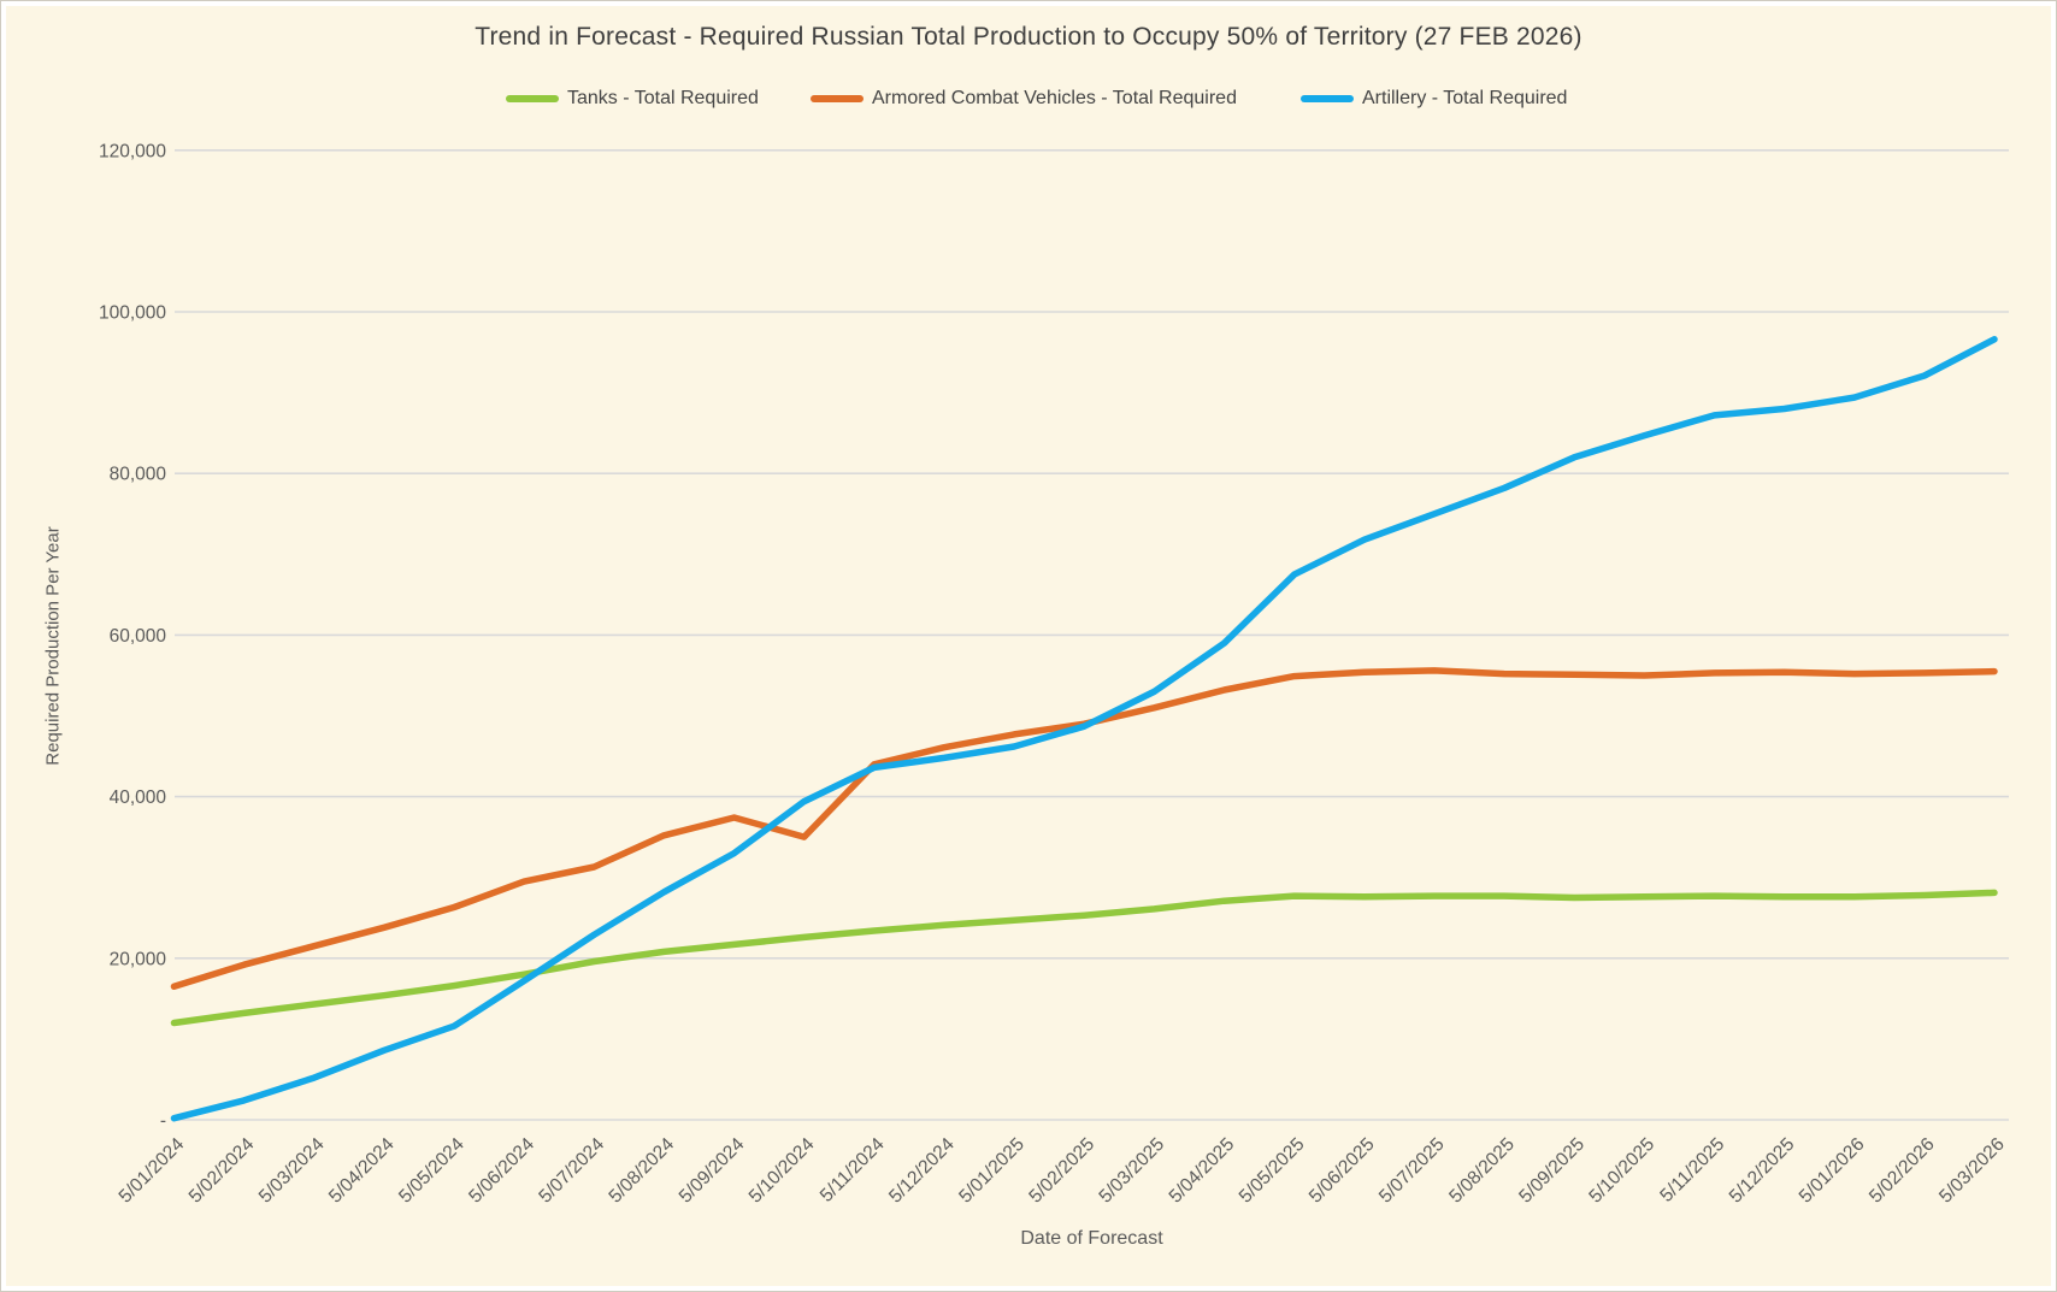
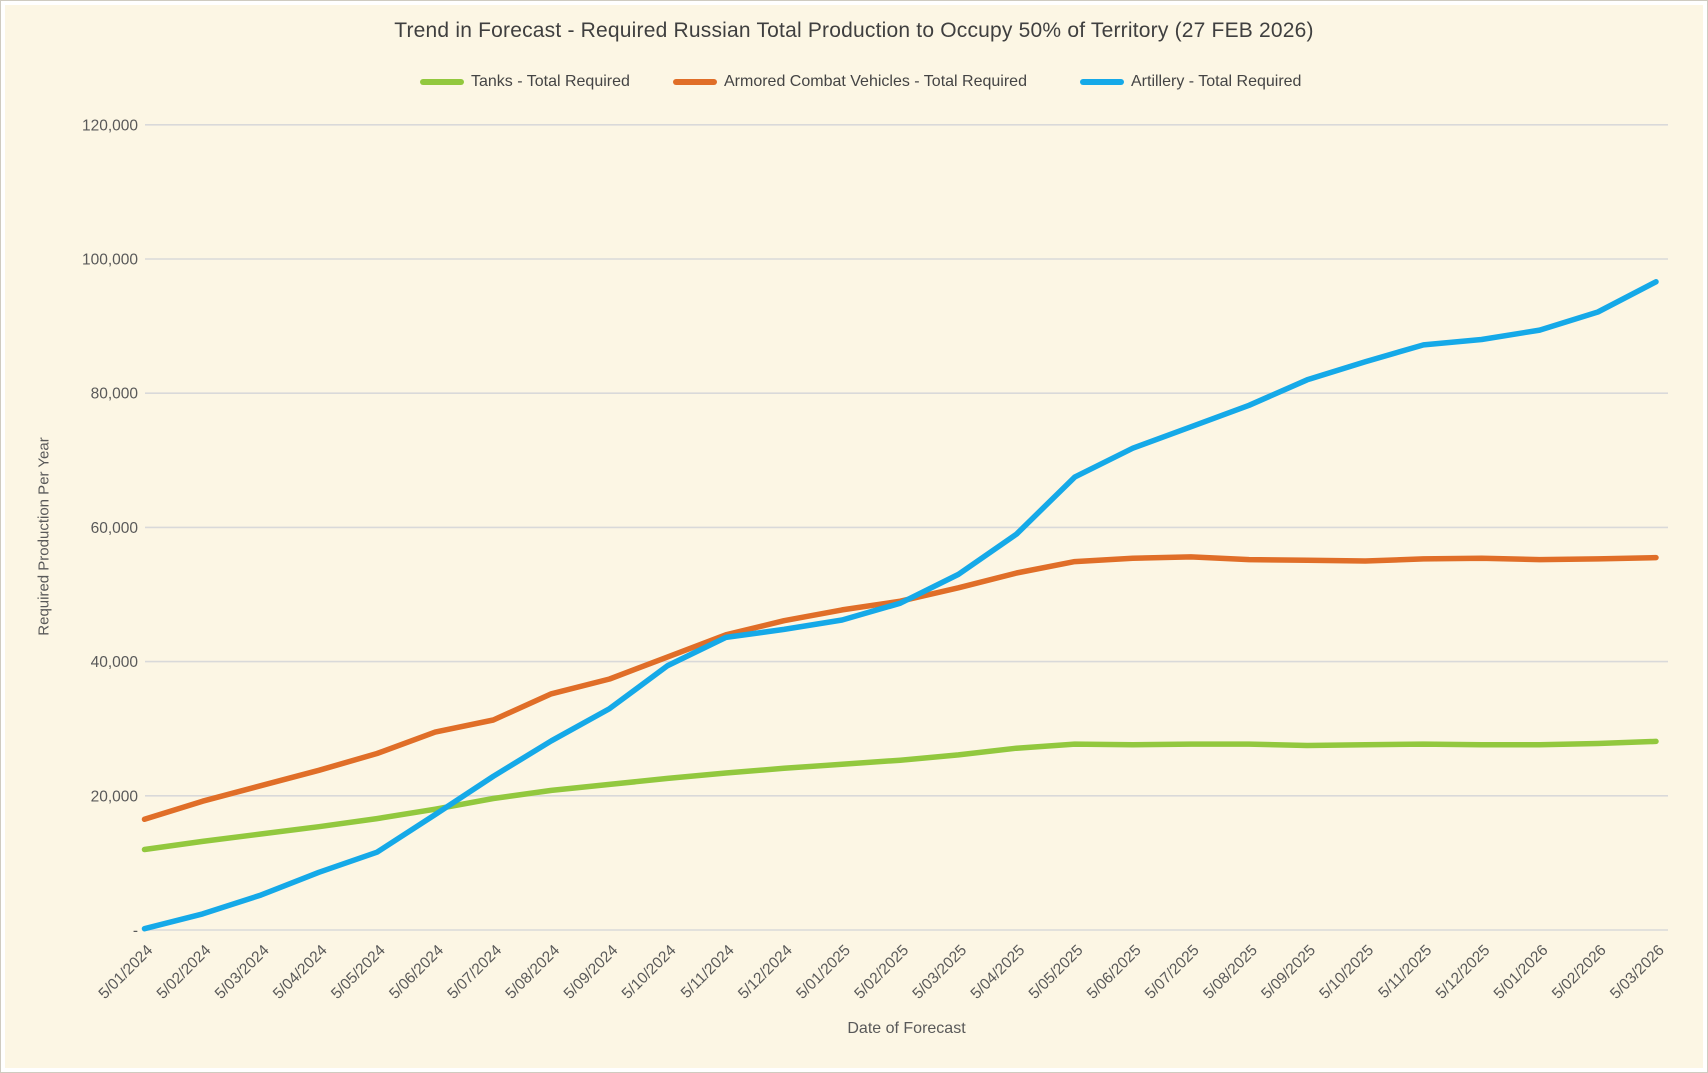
Armored Combat Vehicles - Total Required/5/10/2024: 35000 -> 41000
